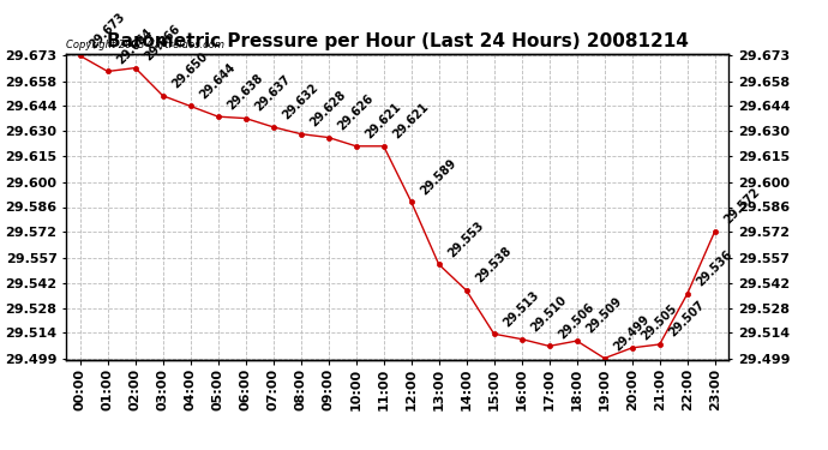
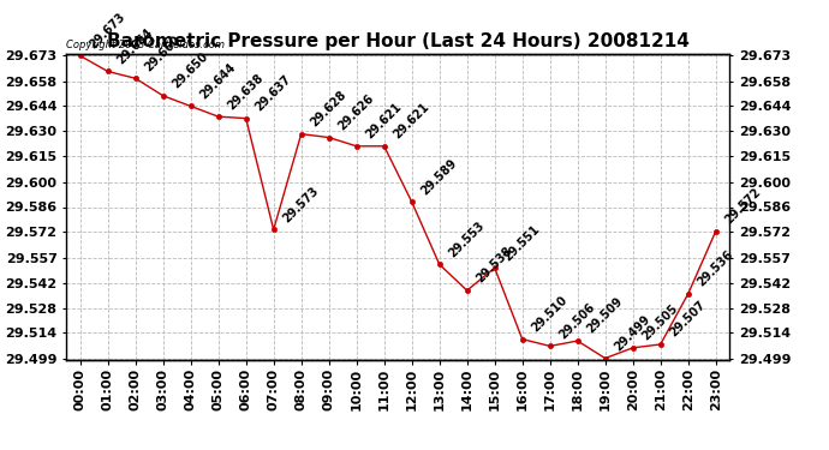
02:00: 29.666 -> 29.660
07:00: 29.632 -> 29.573
15:00: 29.513 -> 29.551
